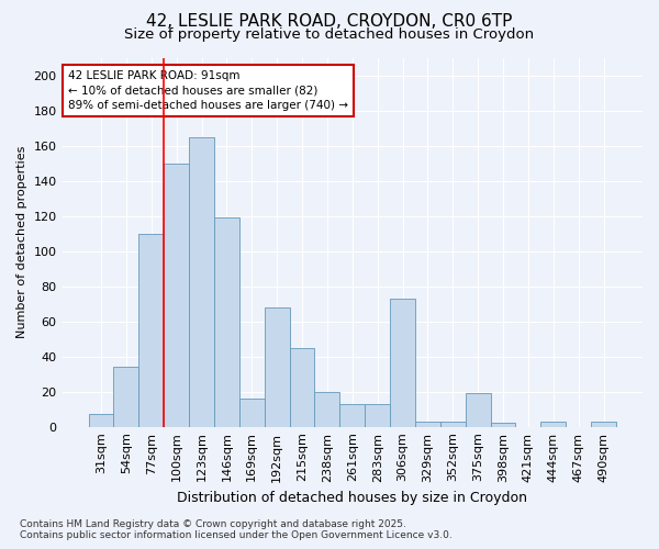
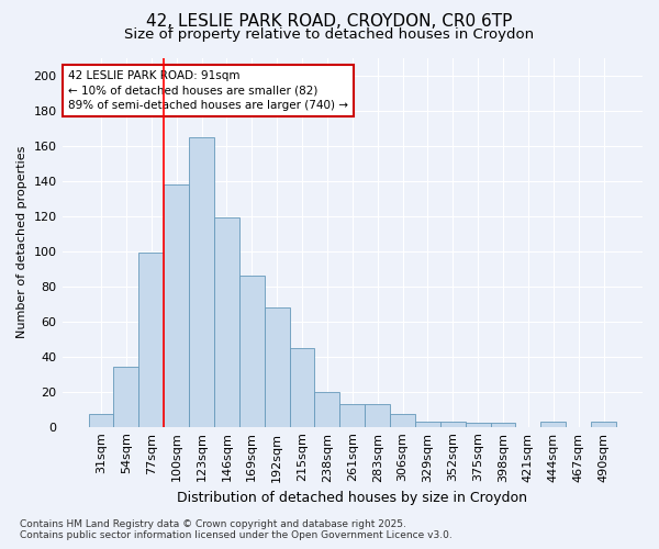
77sqm: 110 -> 99
100sqm: 150 -> 138
169sqm: 16 -> 86
306sqm: 73 -> 7
375sqm: 19 -> 2
